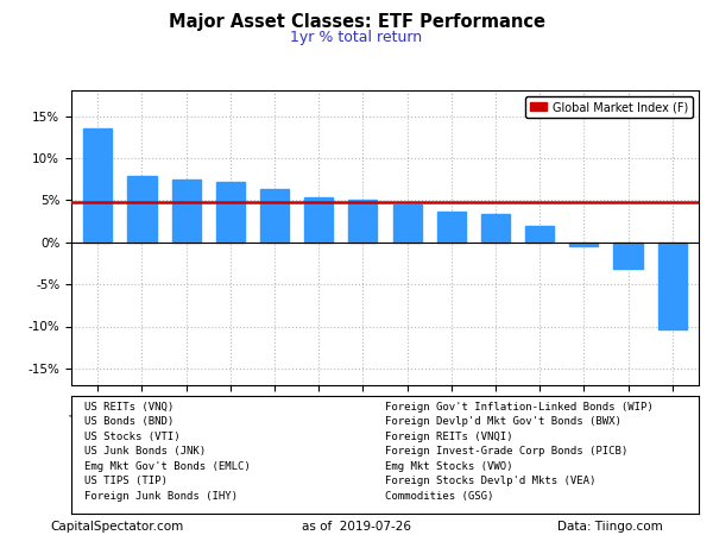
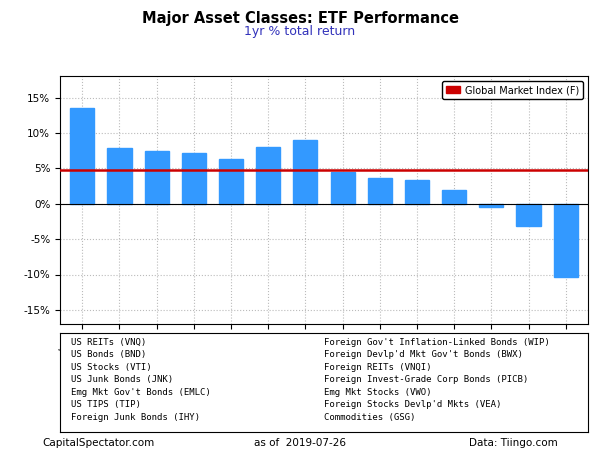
TIP: 5.4% -> 8.0%
IHY: 5.0% -> 9.0%
